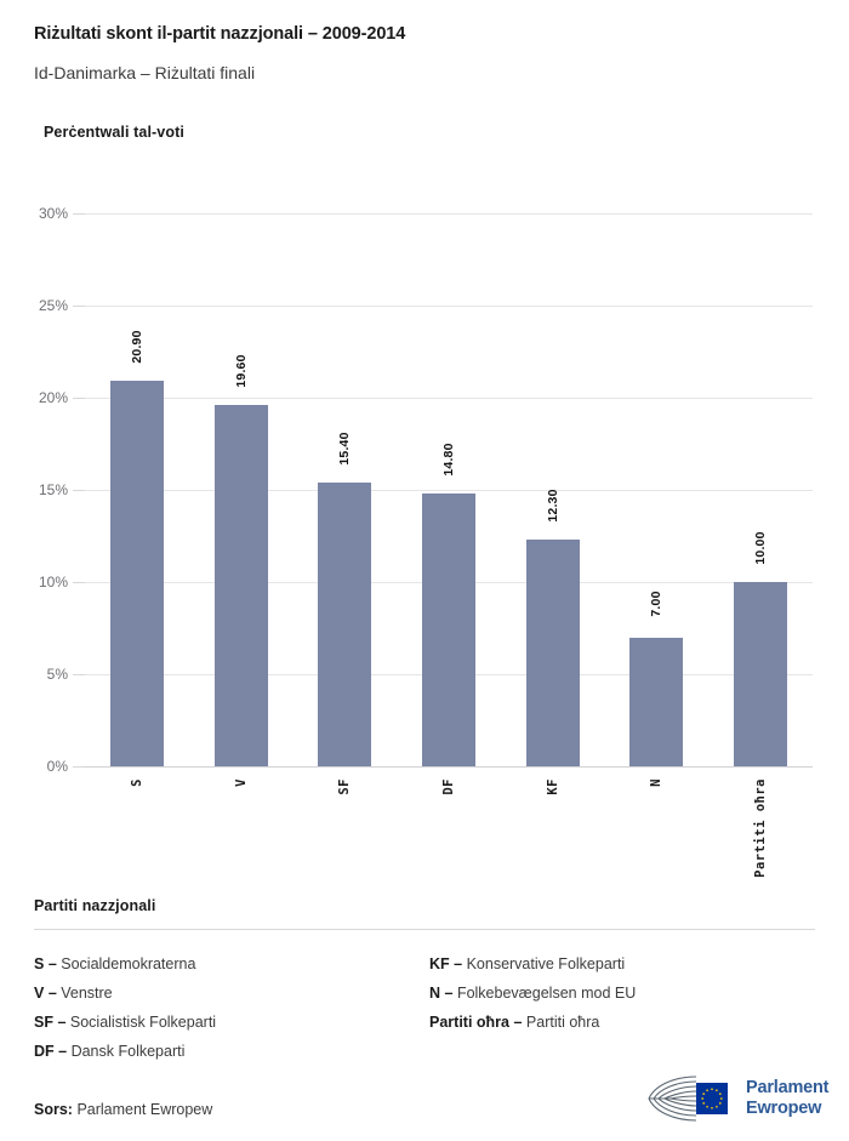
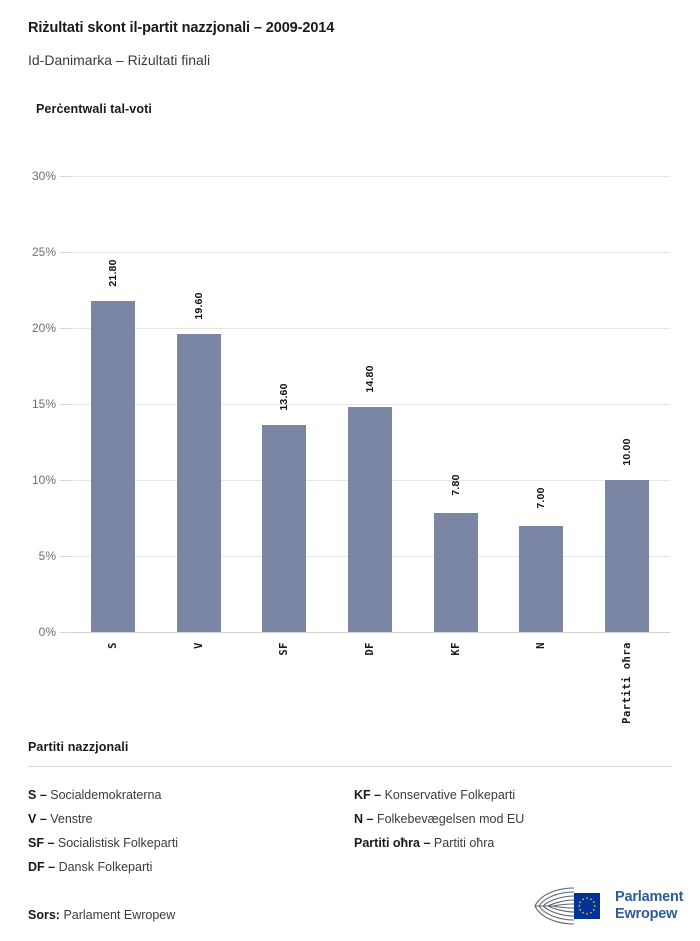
S: 20.90 -> 21.80
SF: 15.40 -> 13.60
KF: 12.30 -> 7.80
